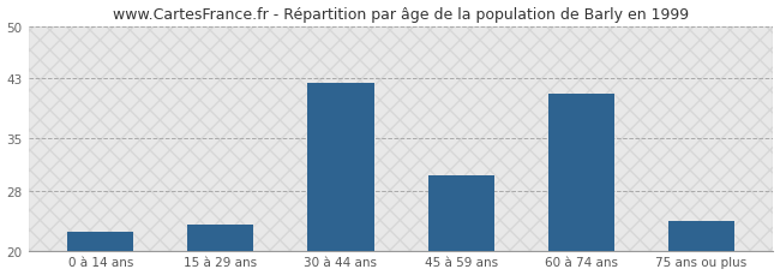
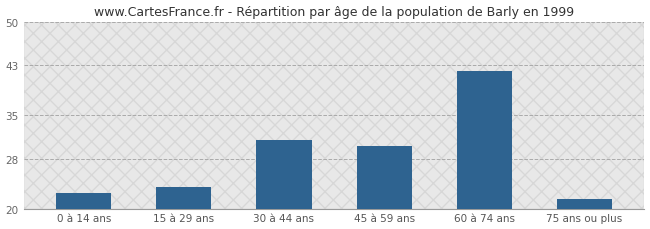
30 à 44 ans: 42.4 -> 31.0
60 à 74 ans: 41.0 -> 42.0
75 ans ou plus: 24.0 -> 21.5
